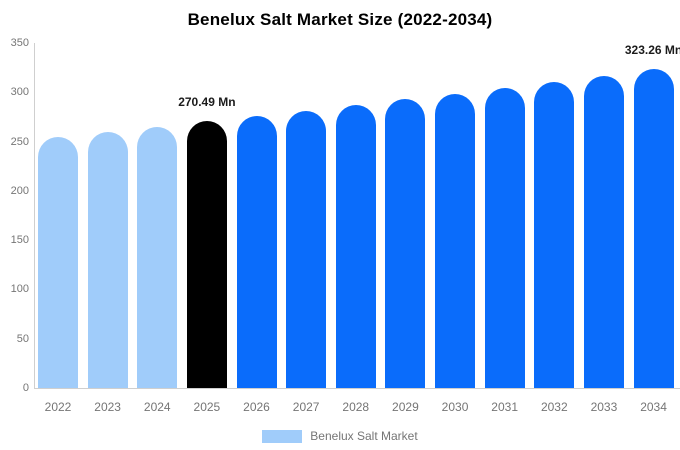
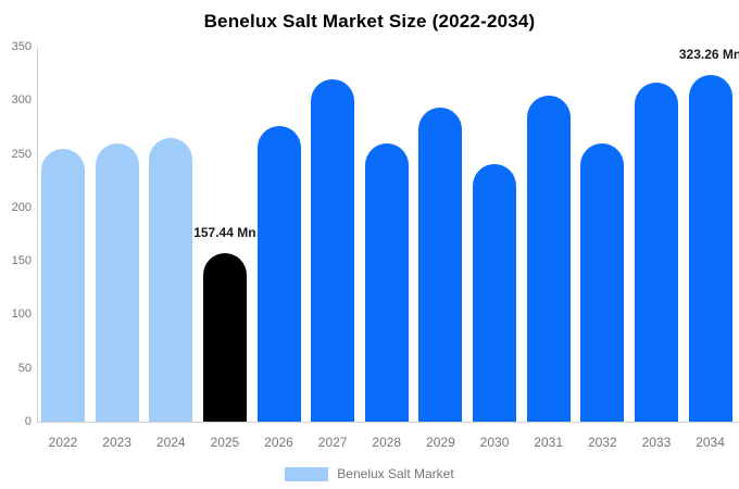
2025: 270.49 -> 157.44
2027: 280 -> 320
2028: 290 -> 260
2030: 300 -> 240
2032: 310 -> 260
